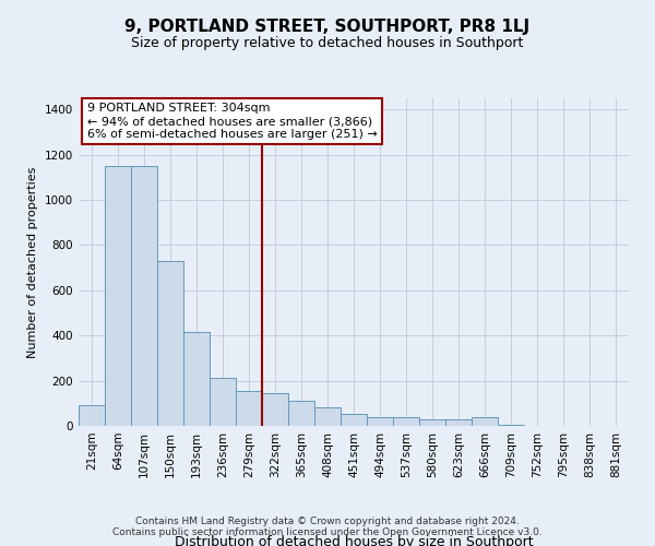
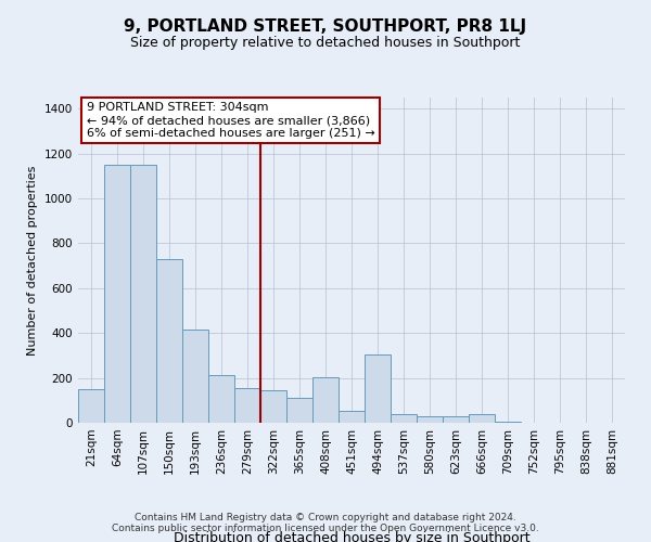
21sqm: 90 -> 150
408sqm: 80 -> 205
494sqm: 40 -> 305
